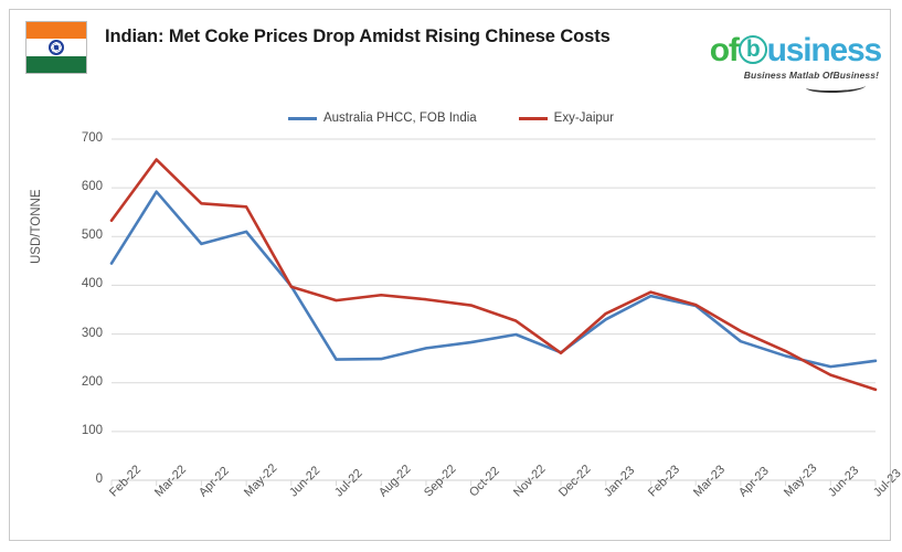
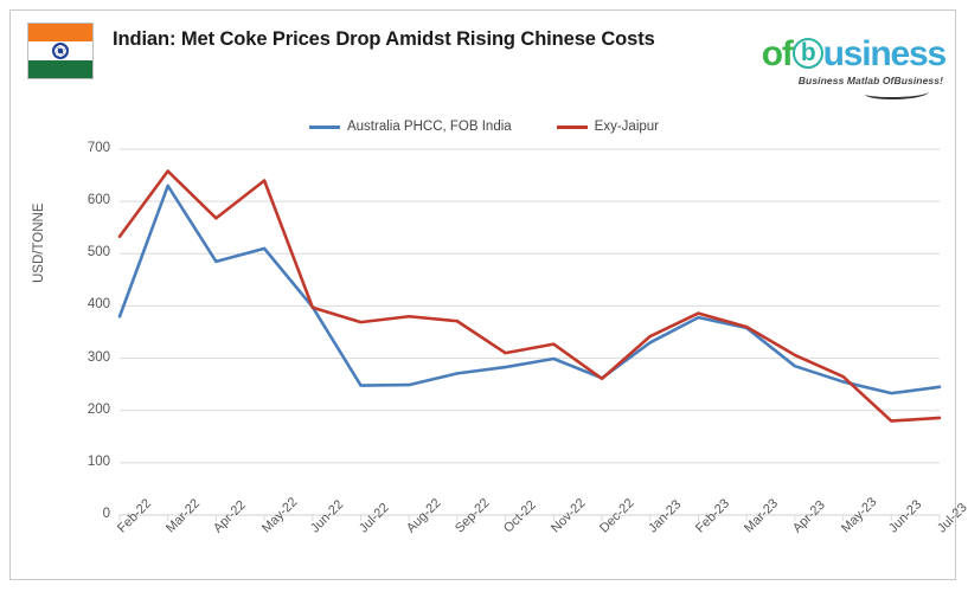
Australia PHCC, FOB India/Feb-22: 440 -> 380
Australia PHCC, FOB India/Mar-22: 590 -> 630
Exy-Jaipur/May-22: 560 -> 640
Exy-Jaipur/Oct-22: 360 -> 310
Exy-Jaipur/Jun-23: 220 -> 180
